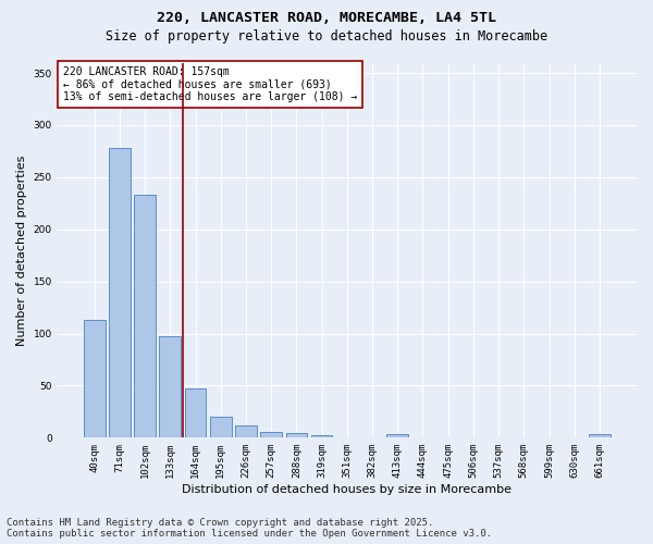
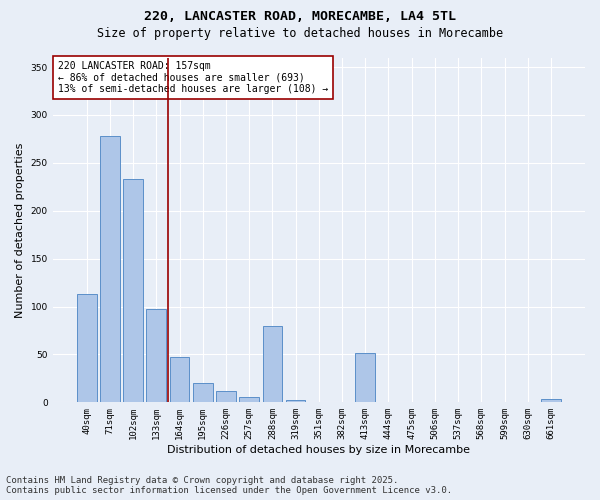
288sqm: 5 -> 80
413sqm: 3 -> 52
